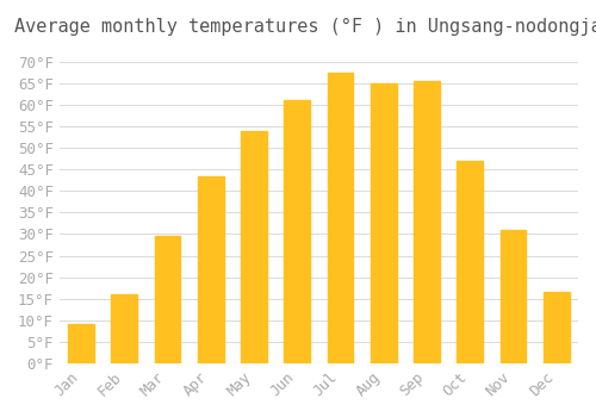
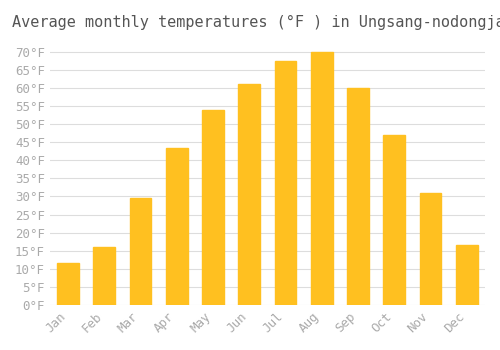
Jan: 9.0°F -> 11.5°F
Aug: 65.0°F -> 70.0°F
Sep: 65.5°F -> 60.0°F
